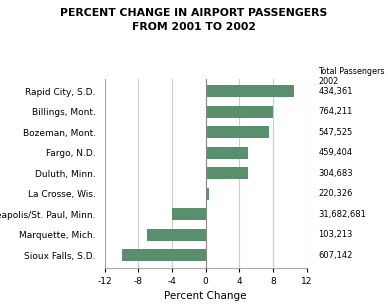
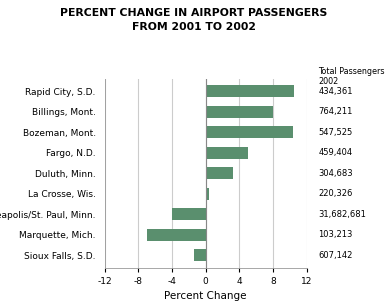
Bozeman, Mont.: 7.5 -> 10.4
Duluth, Minn.: 5.0 -> 3.2
Sioux Falls, S.D.: -10.0 -> -1.4
